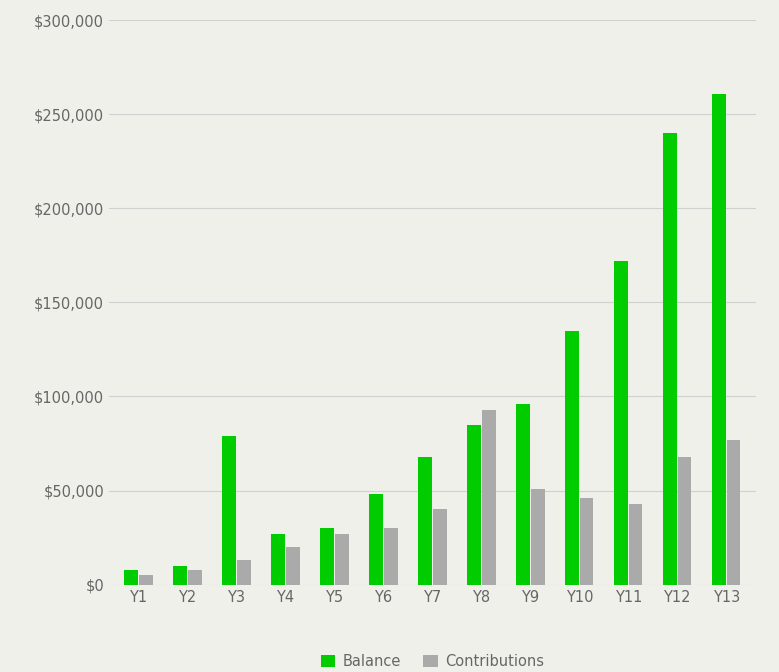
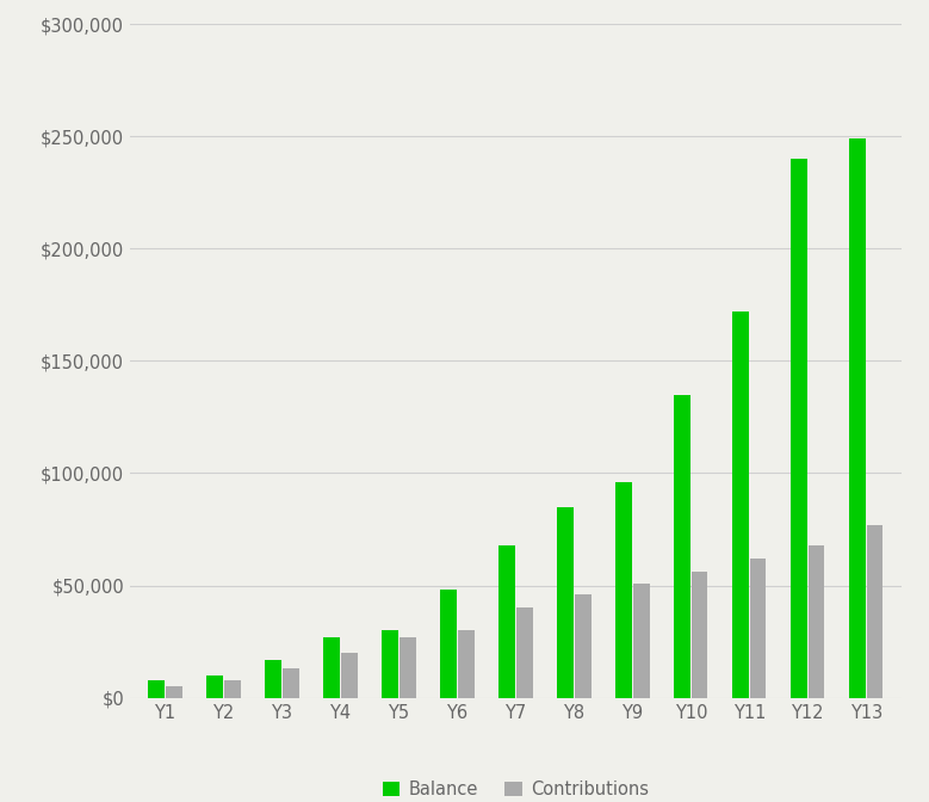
Balance/Y3: $79,000 -> $17,000
Contributions/Y8: $93,000 -> $46,000
Contributions/Y10: $46,000 -> $56,000
Contributions/Y11: $43,000 -> $62,000
Balance/Y13: $261,000 -> $249,000
